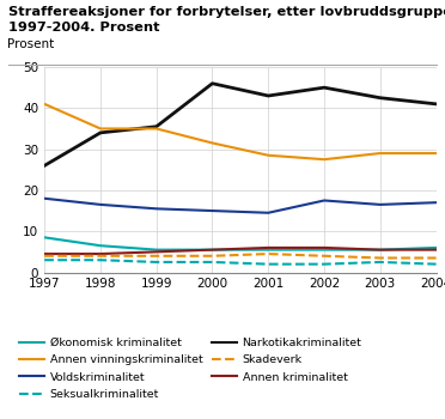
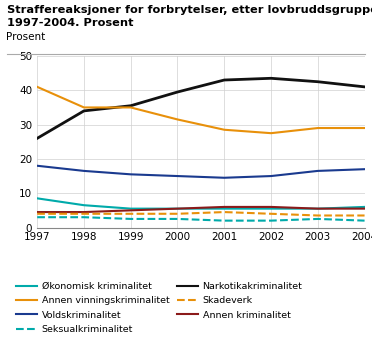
Narkotikakriminalitet/2000: 46.0 -> 39.5
Voldskriminalitet/2002: 17.5 -> 15.0
Narkotikakriminalitet/2002: 45.0 -> 43.5
